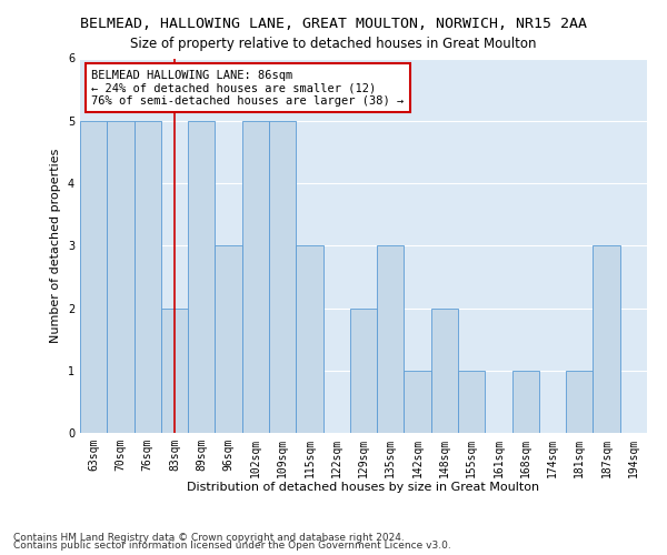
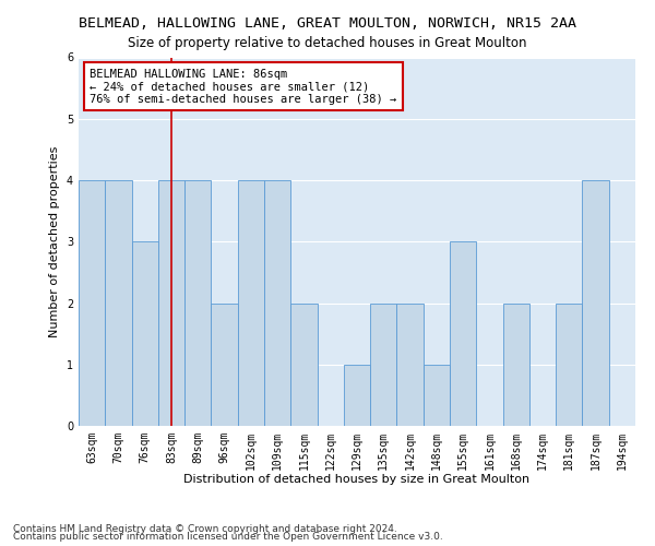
63sqm: 5 -> 4
70sqm: 5 -> 4
76sqm: 5 -> 3
83sqm: 2 -> 4
89sqm: 5 -> 4
96sqm: 3 -> 2
102sqm: 5 -> 4
109sqm: 5 -> 4
115sqm: 3 -> 2
129sqm: 2 -> 1
135sqm: 3 -> 2
142sqm: 1 -> 2
148sqm: 2 -> 1
155sqm: 1 -> 3
168sqm: 1 -> 2
181sqm: 1 -> 2
187sqm: 3 -> 4
